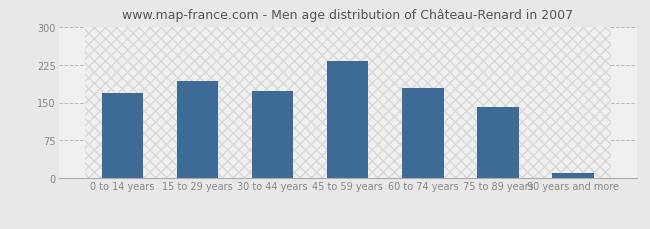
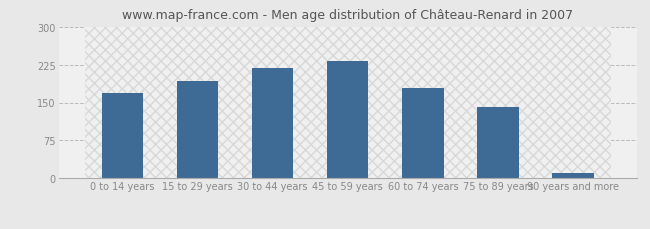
30 to 44 years: 172 -> 218
